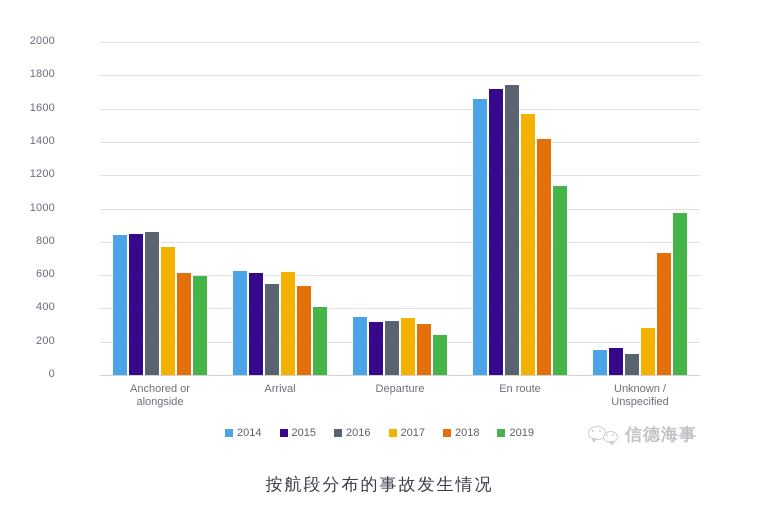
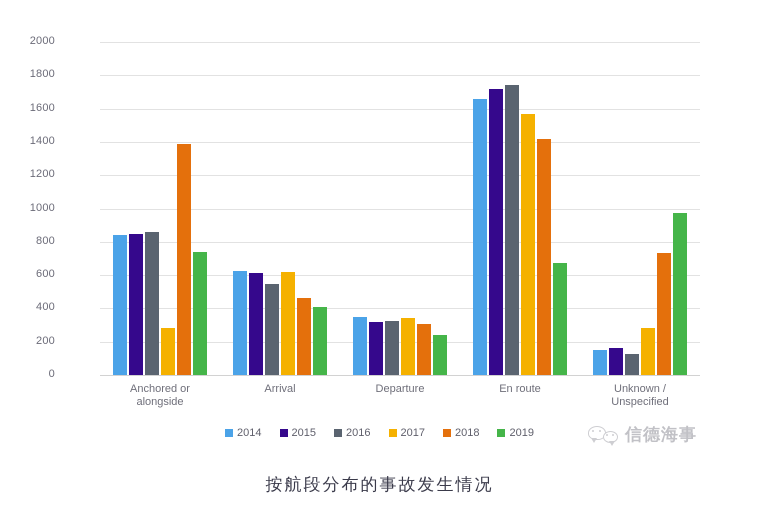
2017/Anchored or alongside: 770 -> 280
2018/Anchored or alongside: 620 -> 1390
2019/Anchored or alongside: 600 -> 740
2018/Arrival: 530 -> 460
2019/En route: 1140 -> 670
